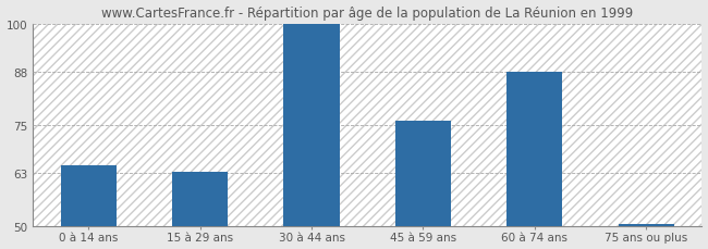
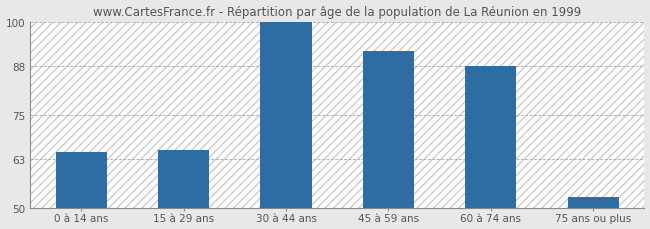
15 à 29 ans: 63.5 -> 65.5
45 à 59 ans: 76.0 -> 92.0
75 ans ou plus: 50.5 -> 53.0
